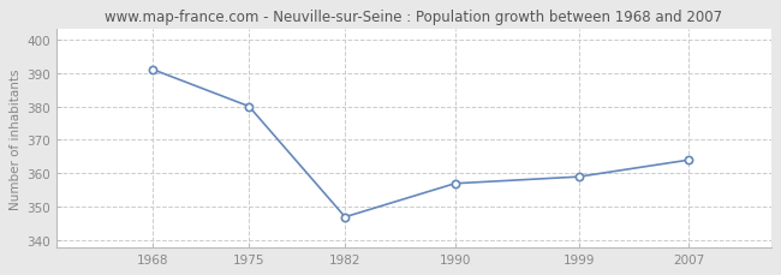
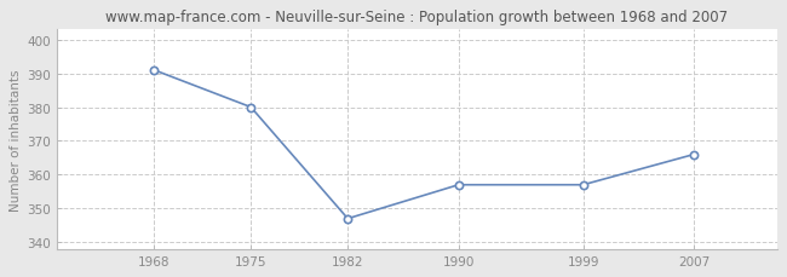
1999: 359 -> 357
2007: 364 -> 366
